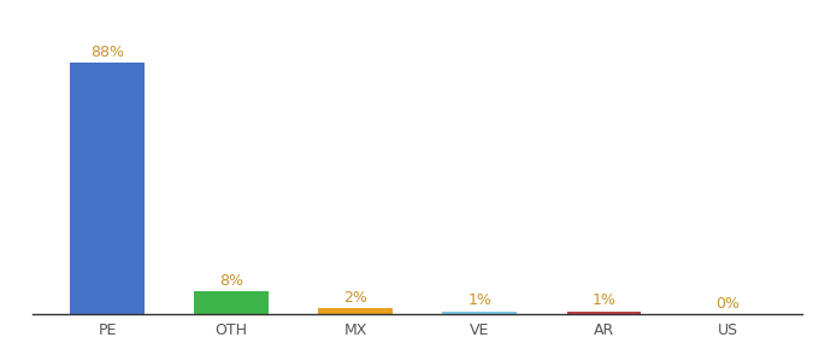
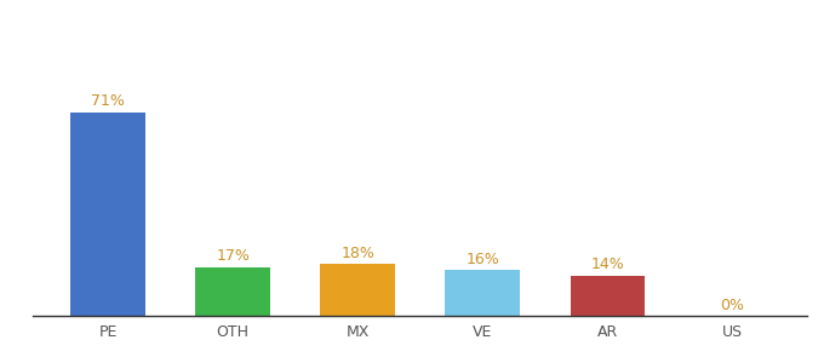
PE: 88% -> 71%
OTH: 8% -> 17%
MX: 2% -> 18%
VE: 1% -> 16%
AR: 1% -> 14%
